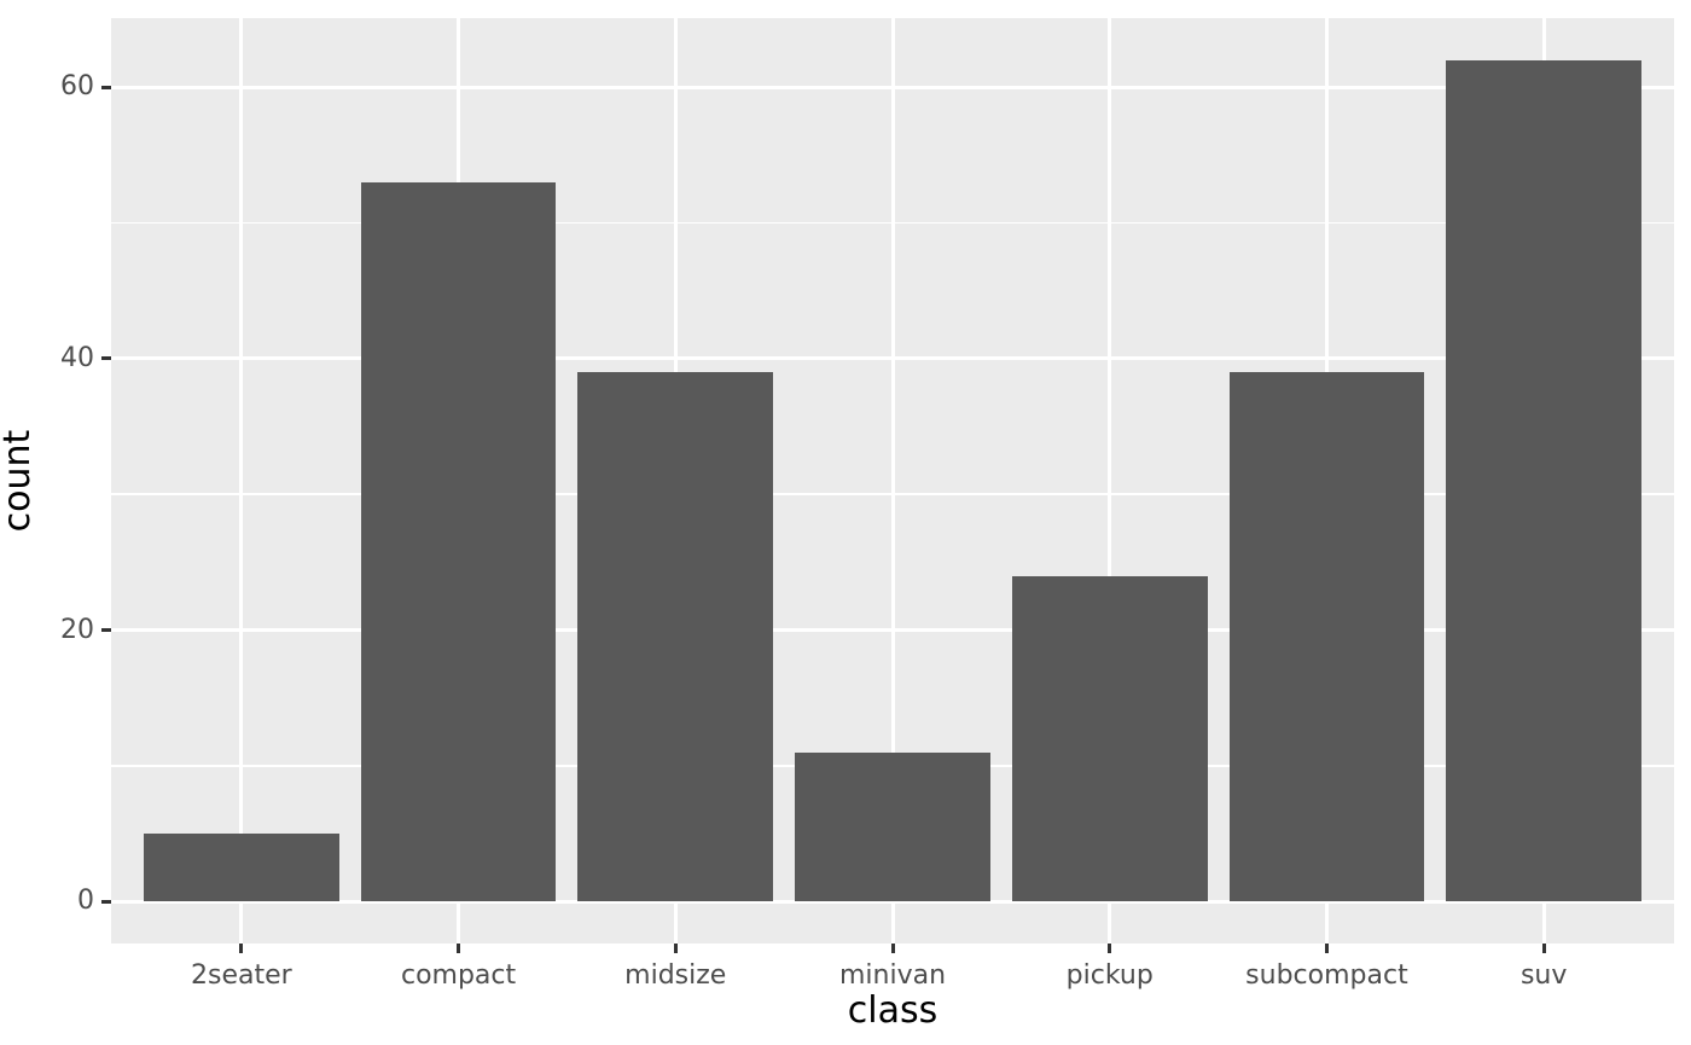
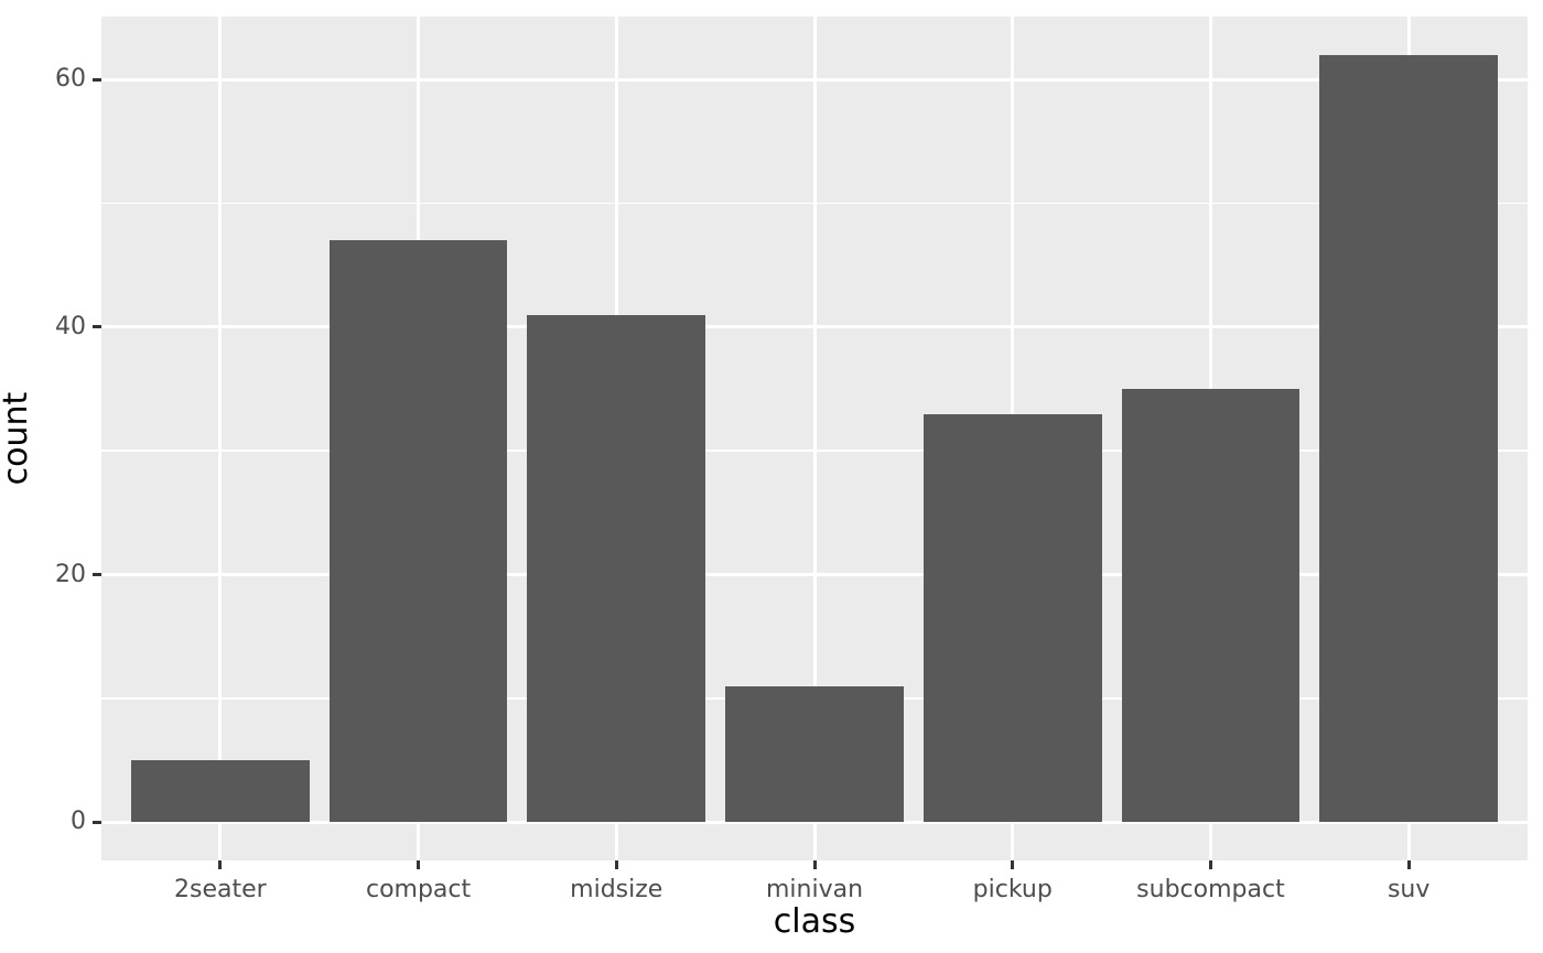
compact: 53 -> 47
midsize: 39 -> 41
pickup: 24 -> 33
subcompact: 39 -> 35
